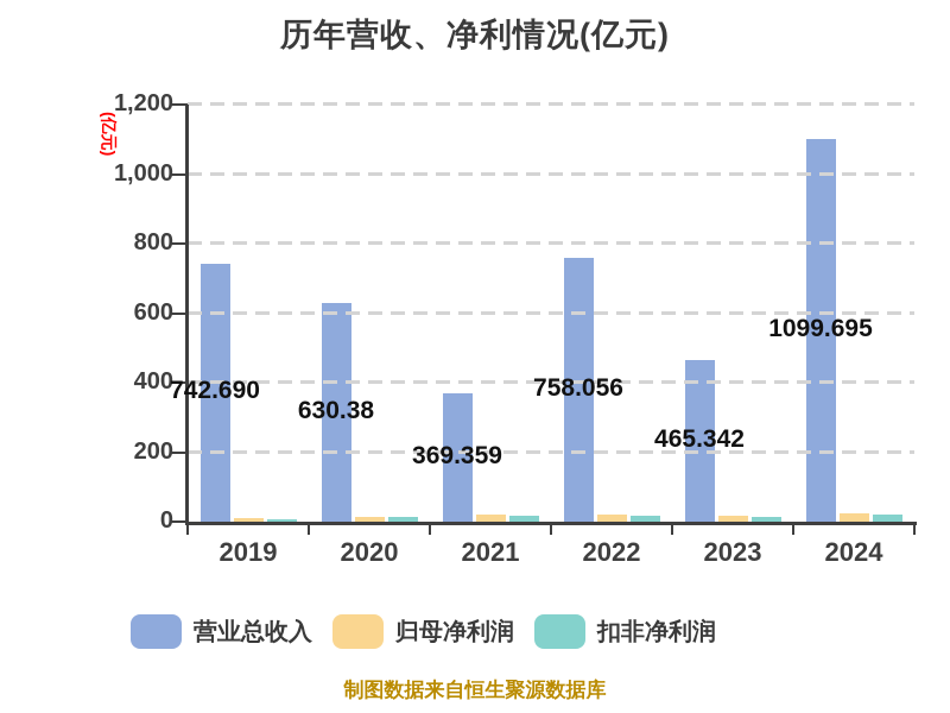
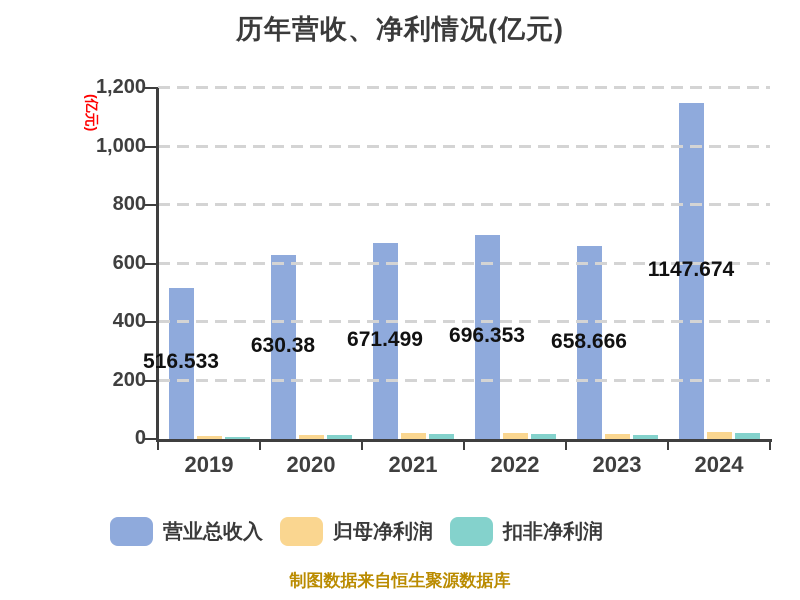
营业总收入/2019: 742.690 -> 516.533
营业总收入/2021: 369.359 -> 671.499
营业总收入/2022: 758.056 -> 696.353
营业总收入/2023: 465.342 -> 658.666
营业总收入/2024: 1099.695 -> 1147.674
